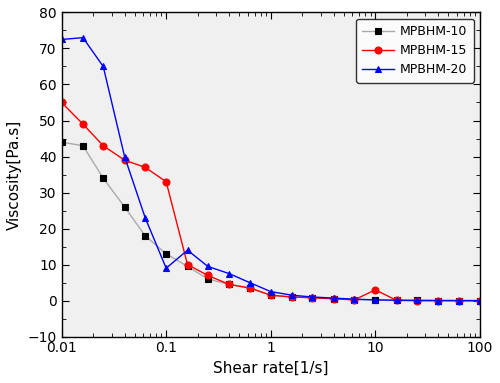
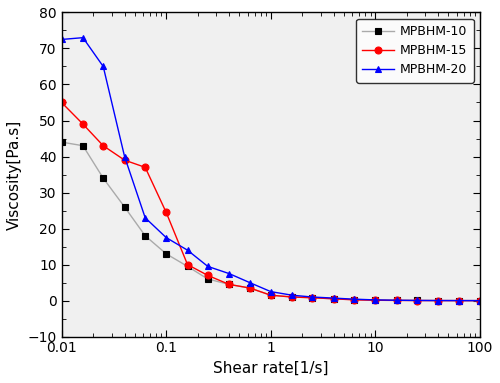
MPBHM-15/0.1: 33.0 -> 24.5
MPBHM-20/0.1: 9.0 -> 17.5
MPBHM-15/10: 3.0 -> 0.1
